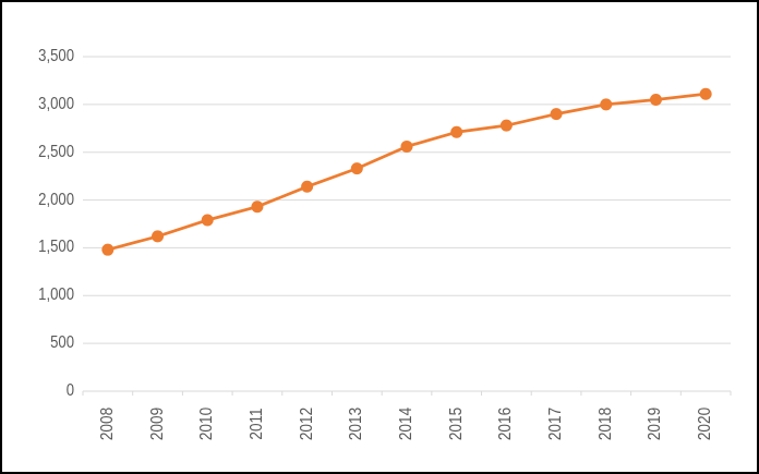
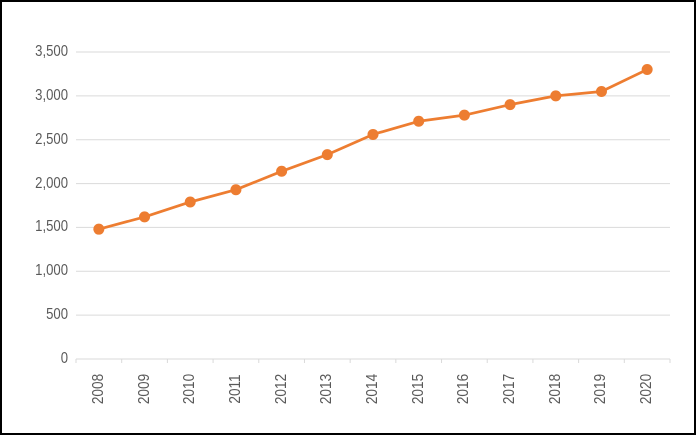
2020: 3100 -> 3300
